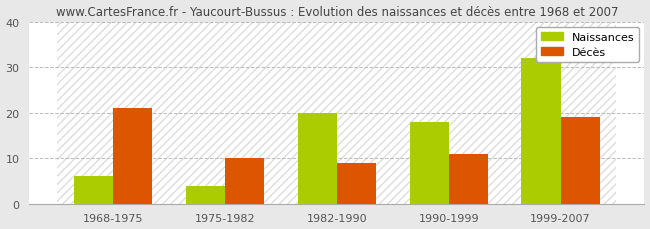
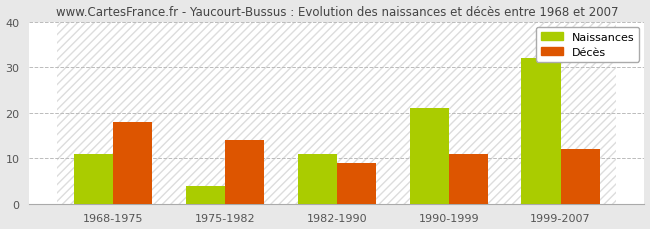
Naissances/1968-1975: 6 -> 11
Décès/1968-1975: 21 -> 18
Décès/1975-1982: 10 -> 14
Naissances/1982-1990: 20 -> 11
Naissances/1990-1999: 18 -> 21
Décès/1999-2007: 19 -> 12
